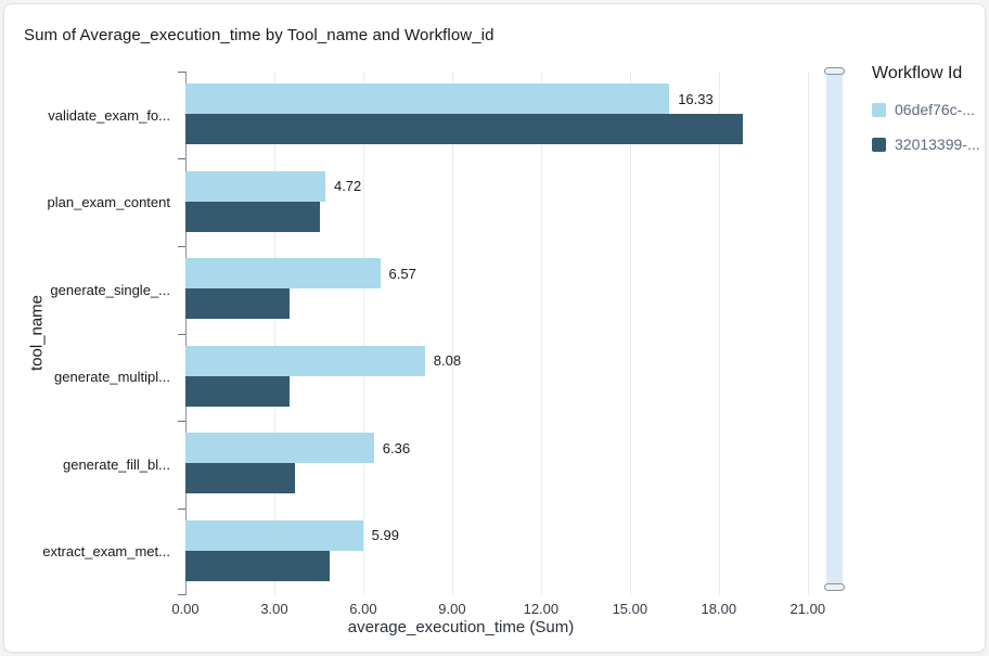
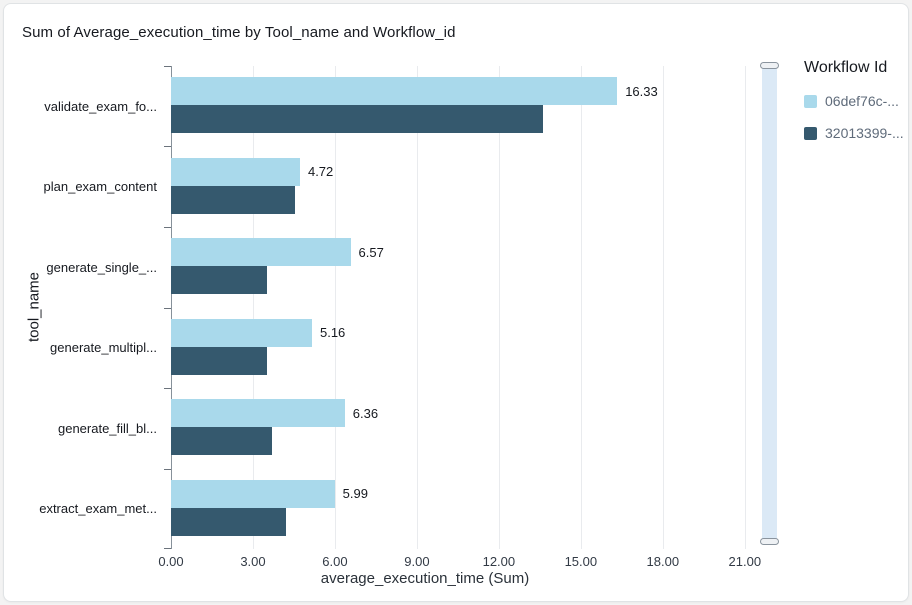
32013399-.../validate_exam_fo...: 18.8 -> 13.6
06def76c-.../generate_multipl...: 8.08 -> 5.16
32013399-.../extract_exam_met...: 4.8 -> 4.2
